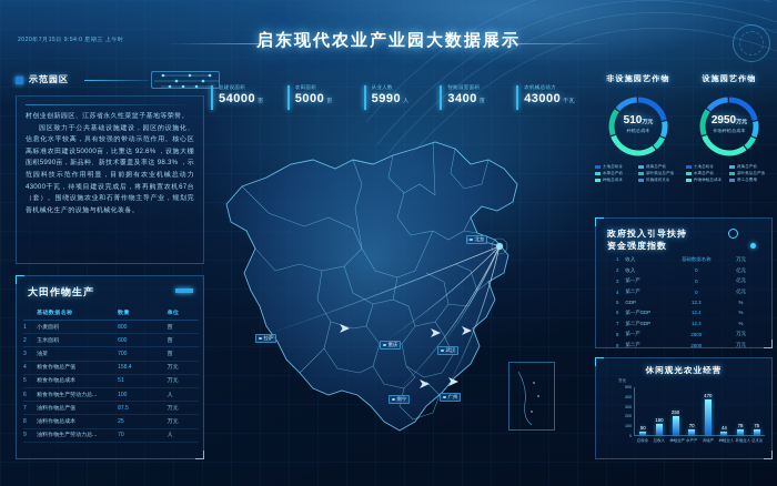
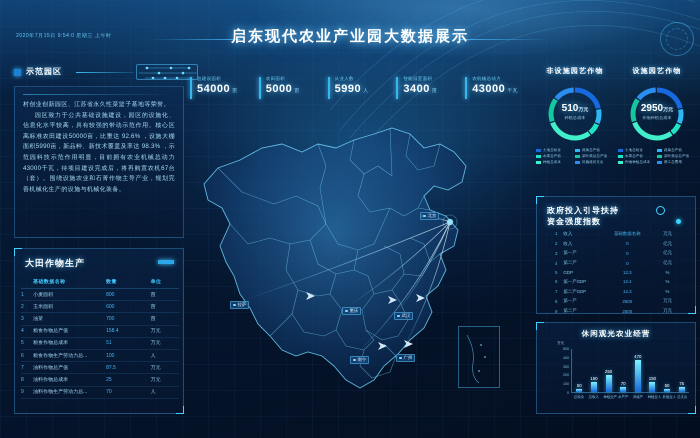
种植业人: 44 -> 150
养殖业人: 78 -> 50
